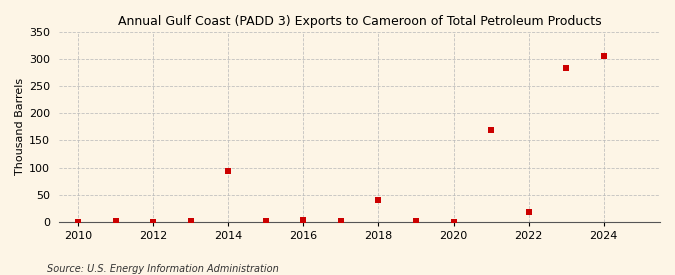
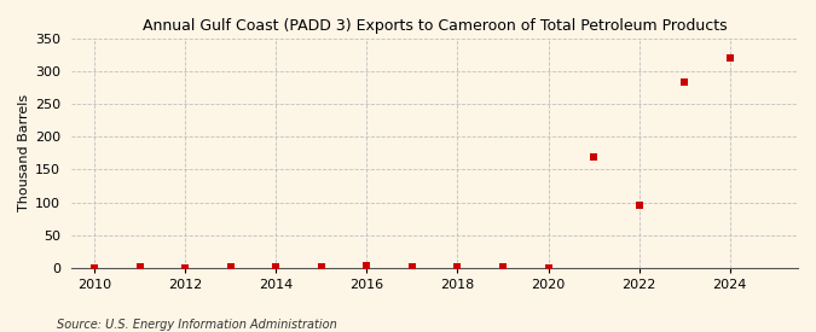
2014: 94 -> 1
2018: 40 -> 1
2022: 18 -> 95
2024: 306 -> 320
